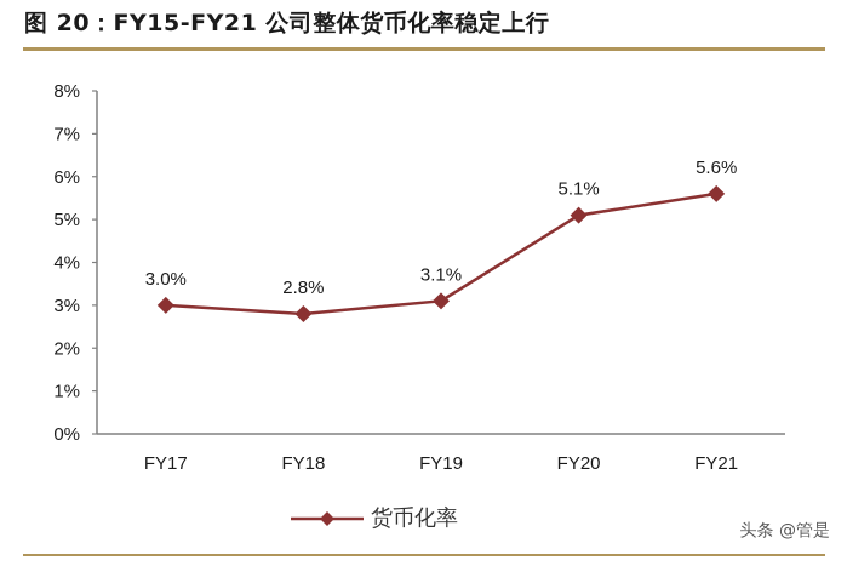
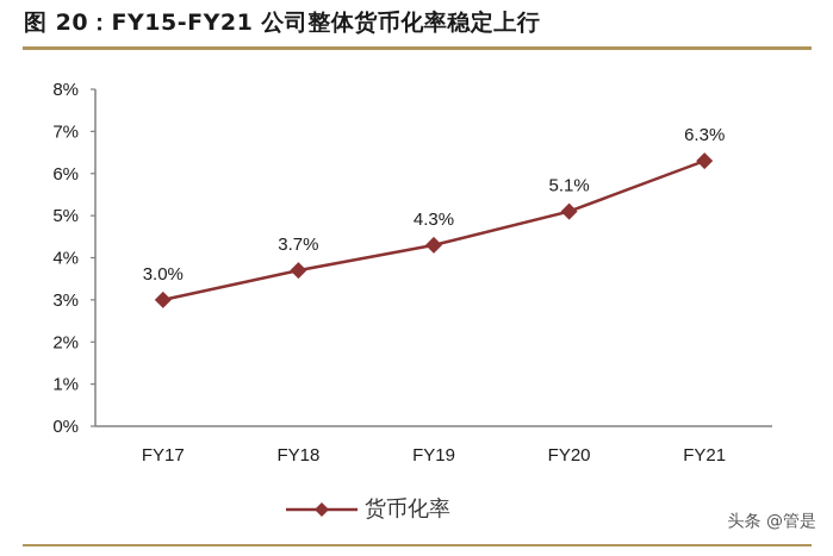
FY18: 2.8% -> 3.7%
FY19: 3.1% -> 4.3%
FY21: 5.6% -> 6.3%
